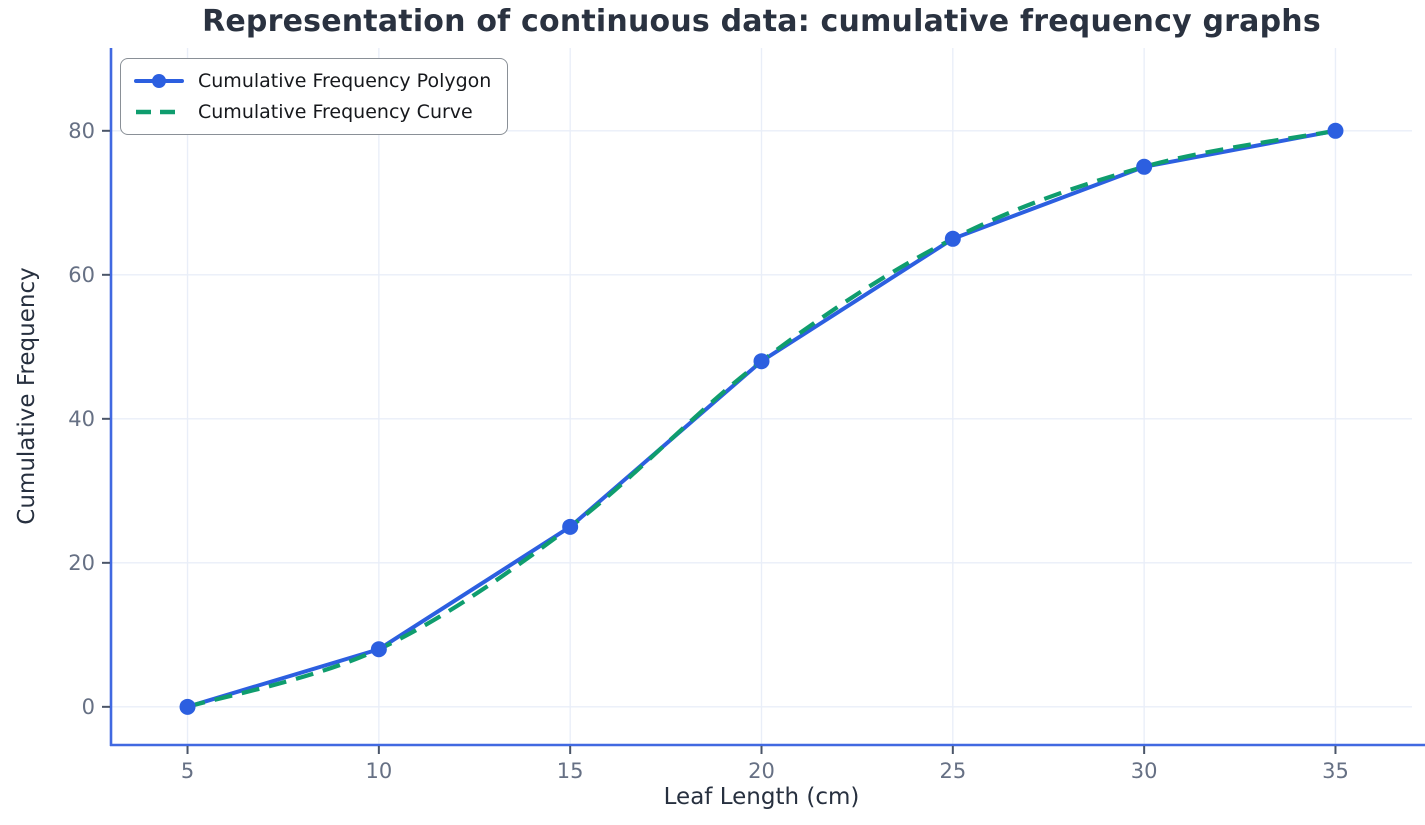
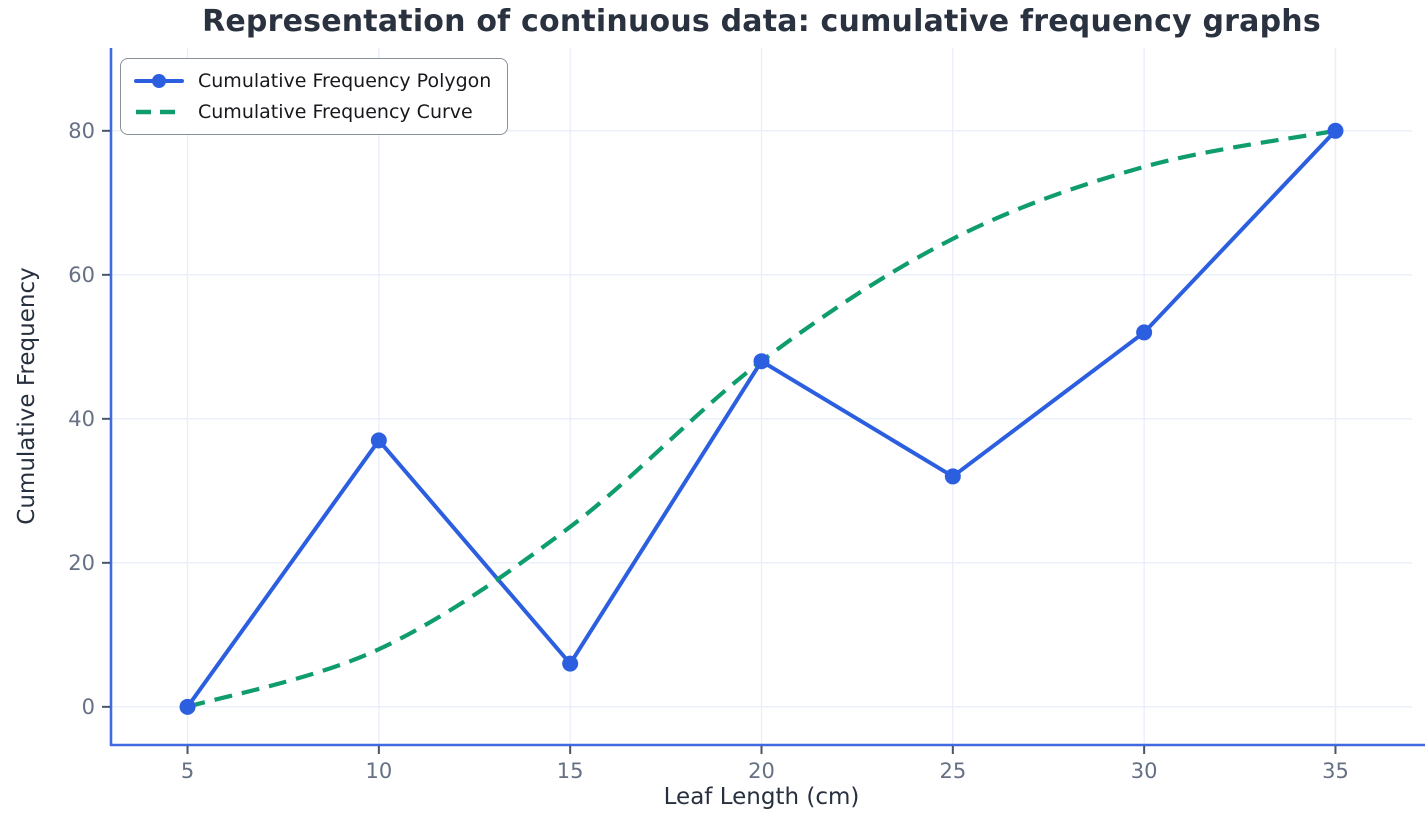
Cumulative Frequency Polygon/10: 8 -> 37
Cumulative Frequency Polygon/15: 25 -> 6
Cumulative Frequency Polygon/25: 65 -> 32
Cumulative Frequency Polygon/30: 75 -> 52
